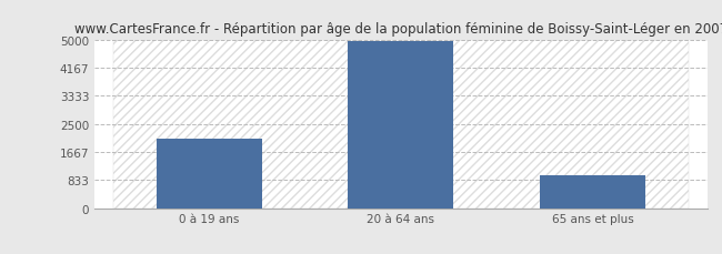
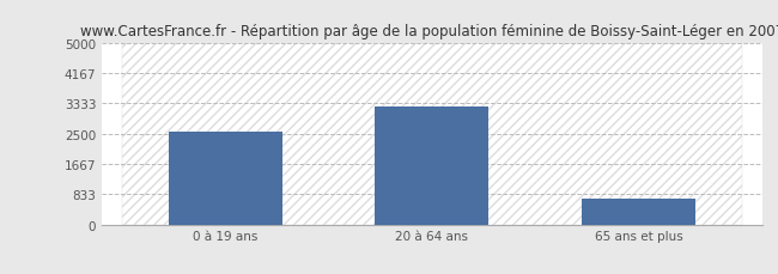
0 à 19 ans: 2050 -> 2550
20 à 64 ans: 4970 -> 3250
65 ans et plus: 960 -> 700
